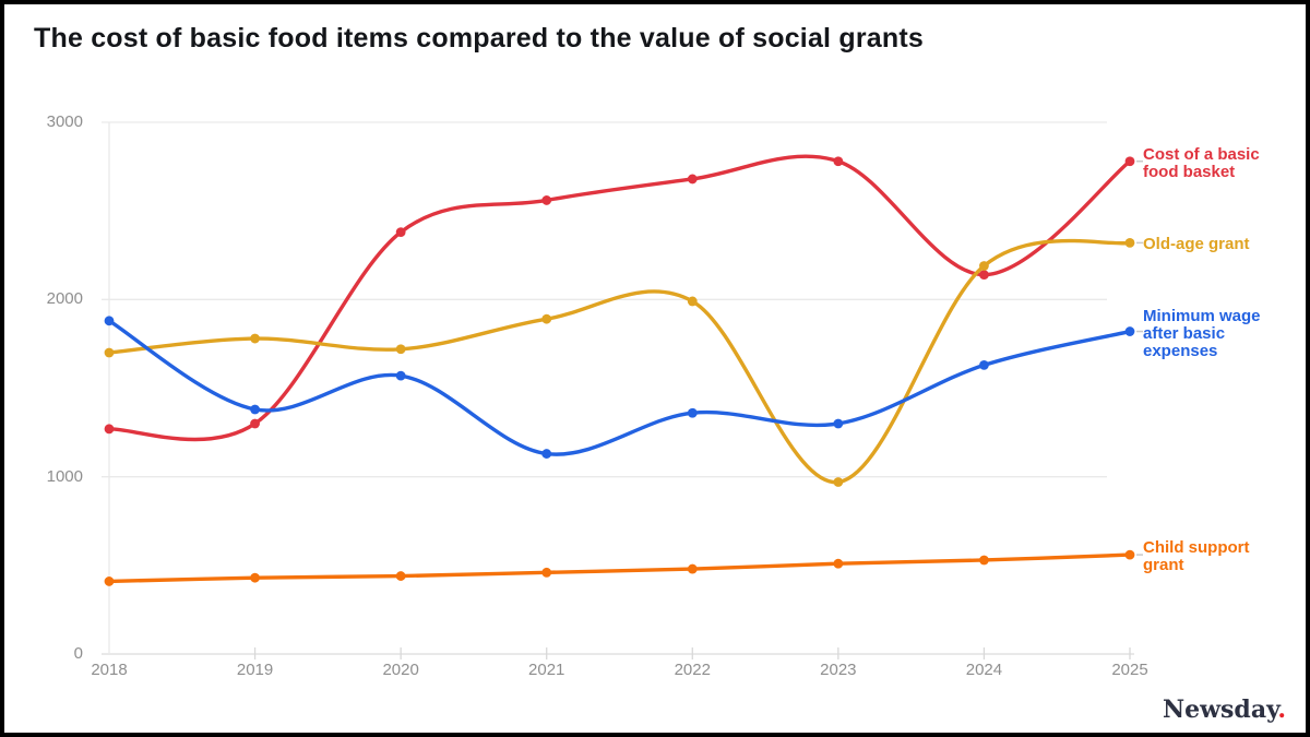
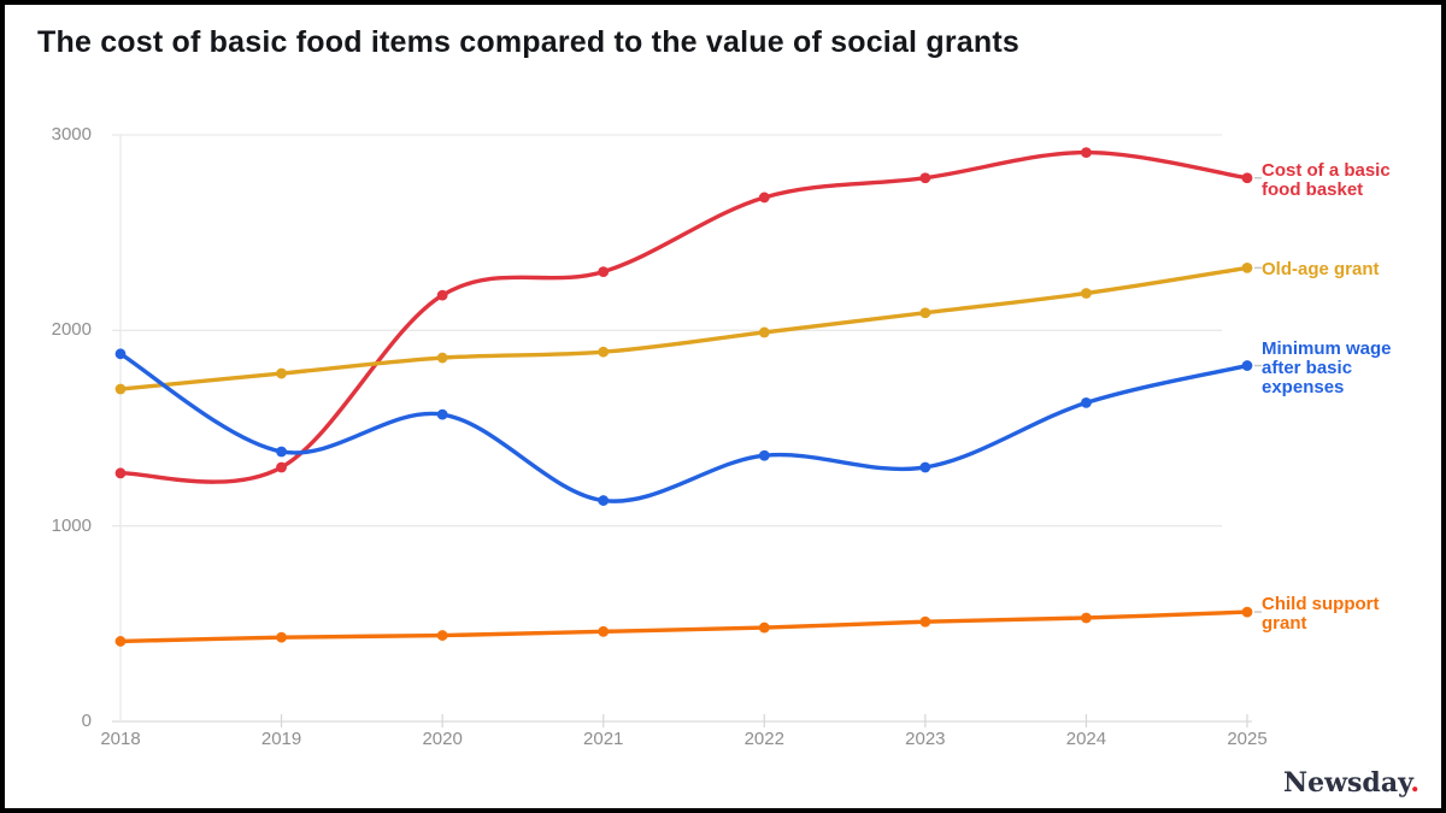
Cost of a basic food basket/2020: 2380 -> 2180
Old-age grant/2020: 1720 -> 1860
Cost of a basic food basket/2021: 2560 -> 2300
Old-age grant/2023: 970 -> 2090
Cost of a basic food basket/2024: 2140 -> 2910
